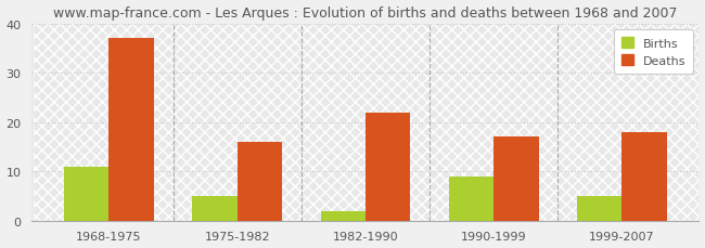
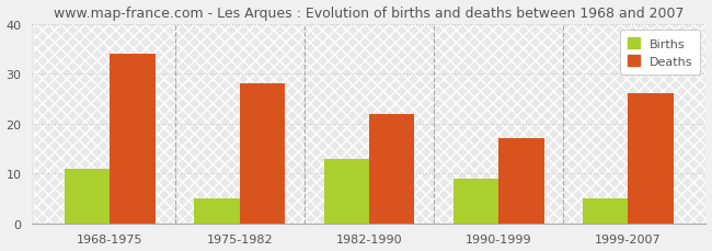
Deaths/1968-1975: 37 -> 34
Deaths/1975-1982: 16 -> 28
Births/1982-1990: 2 -> 13
Deaths/1999-2007: 18 -> 26
